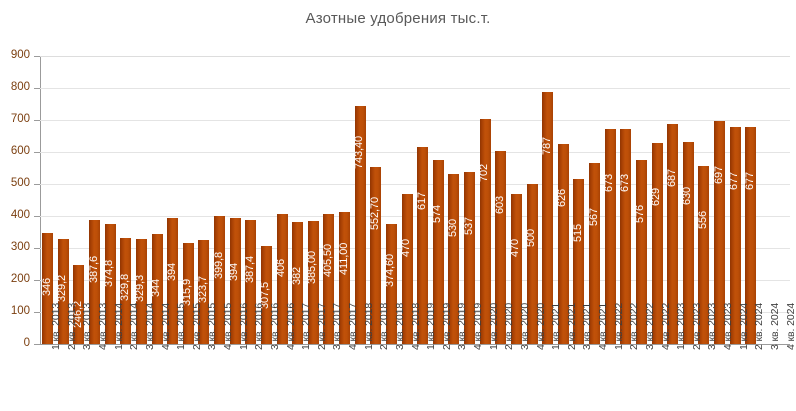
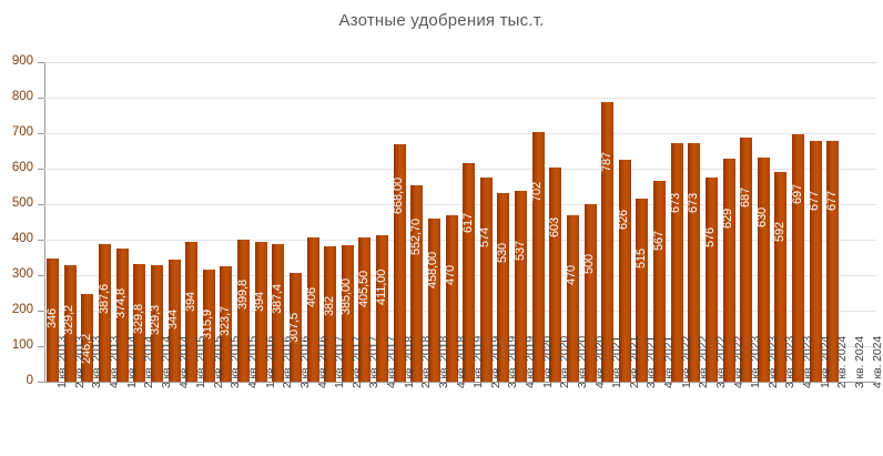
1 кв. 2018: 743,40 -> 668,00
3 кв. 2018: 374,60 -> 458,00
3 кв. 2023: 556 -> 592
